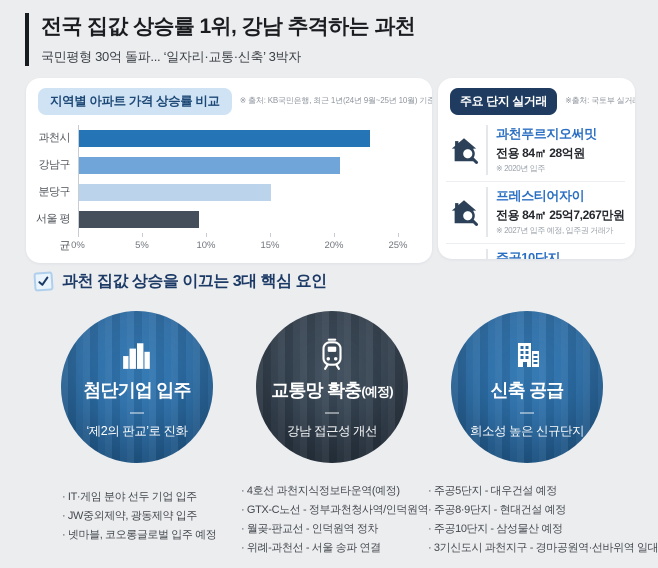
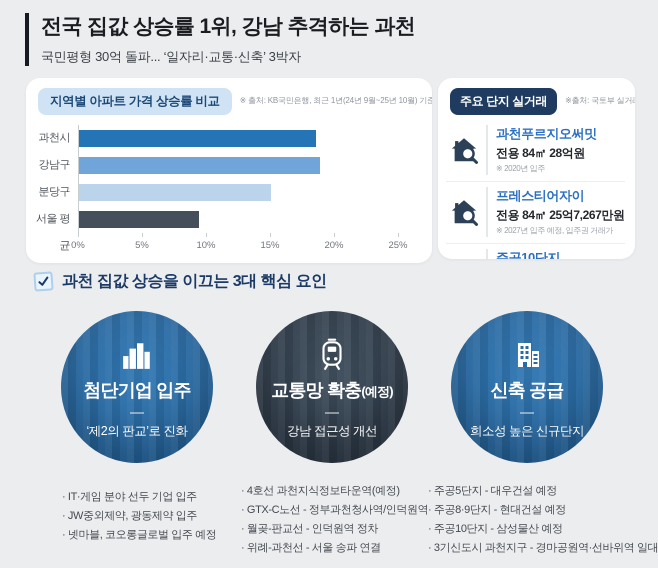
과천시: 22.7% -> 18.5%
강남구: 20.4% -> 18.8%
